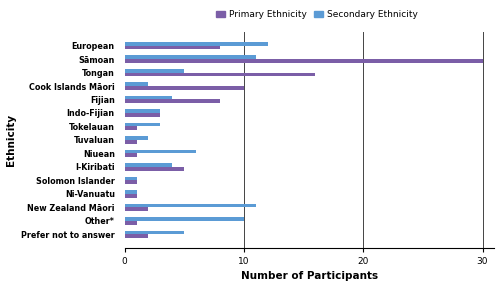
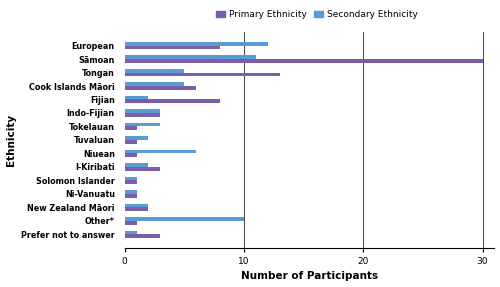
Primary Ethnicity/Tongan: 16 -> 13
Secondary Ethnicity/Cook Islands Māori: 2 -> 5
Primary Ethnicity/Cook Islands Māori: 10 -> 6
Secondary Ethnicity/Fijian: 4 -> 2
Secondary Ethnicity/I-Kiribati: 4 -> 2
Primary Ethnicity/I-Kiribati: 5 -> 3
Secondary Ethnicity/New Zealand Māori: 11 -> 2
Secondary Ethnicity/Prefer not to answer: 5 -> 1
Primary Ethnicity/Prefer not to answer: 2 -> 3
